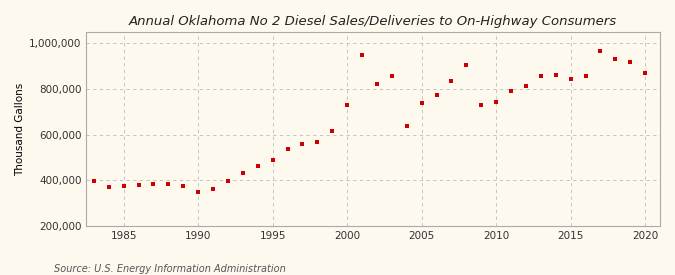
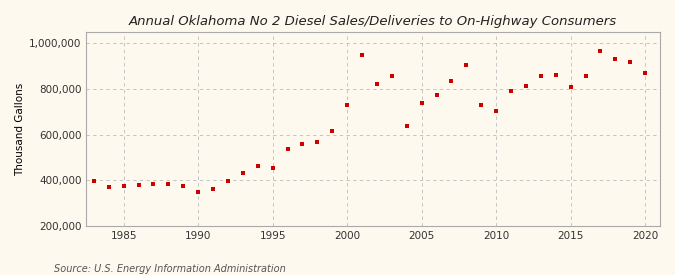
1995: 490,000 -> 455,000
2010: 745,000 -> 705,000
2015: 845,000 -> 810,000
